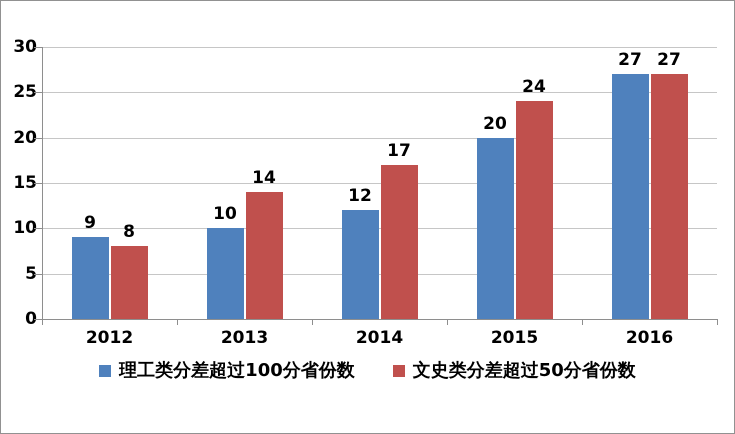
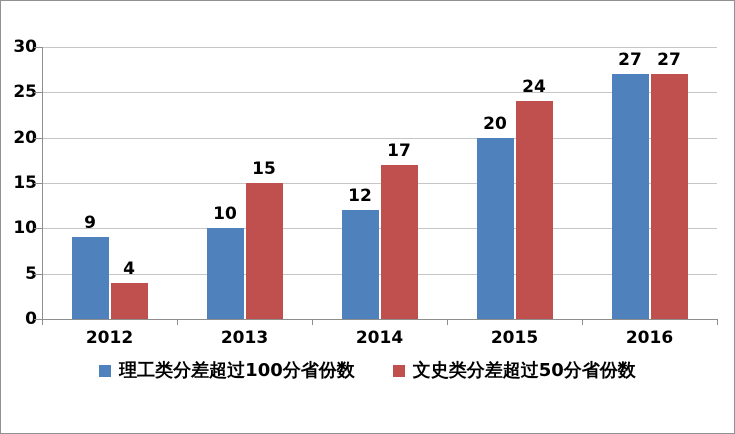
文史类分差超过50分省份数/2012: 8 -> 4
文史类分差超过50分省份数/2013: 14 -> 15
